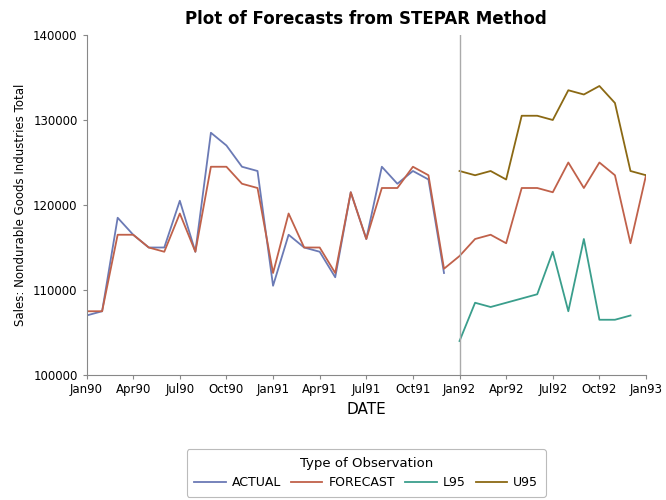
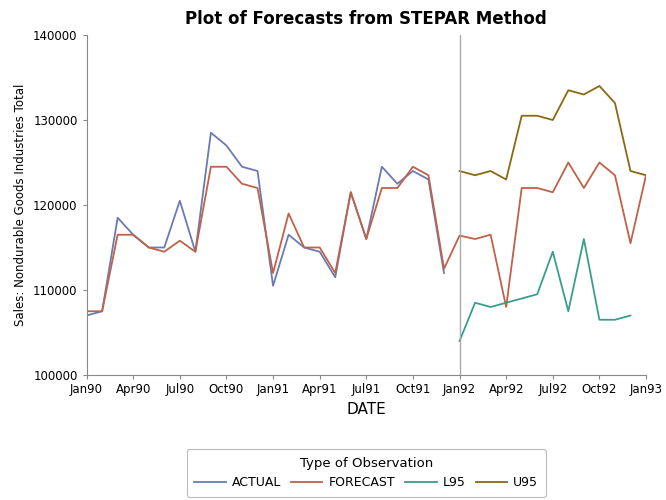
FORECAST/Jul90: 119000 -> 115800
FORECAST/Jan92: 114000 -> 116400
FORECAST/Apr92: 115500 -> 108000
